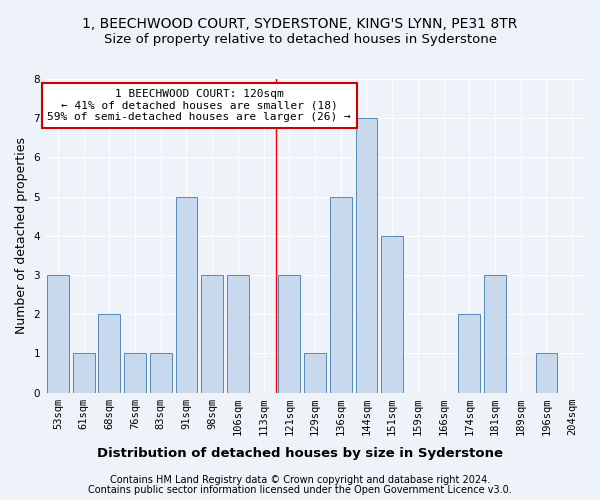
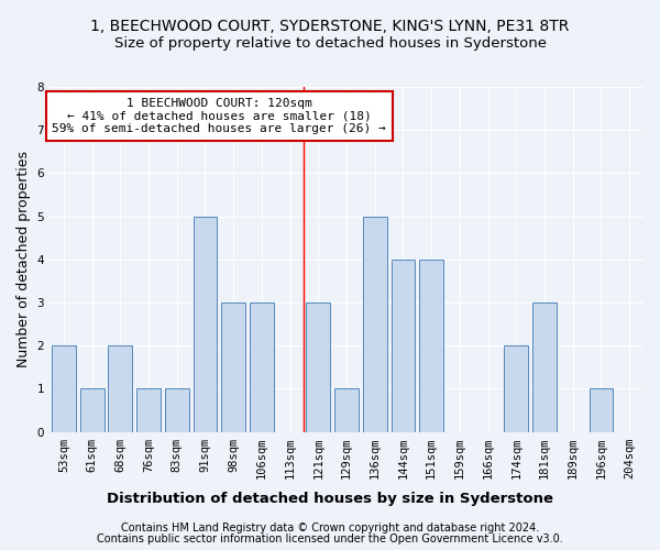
53sqm: 3 -> 2
144sqm: 7 -> 4
